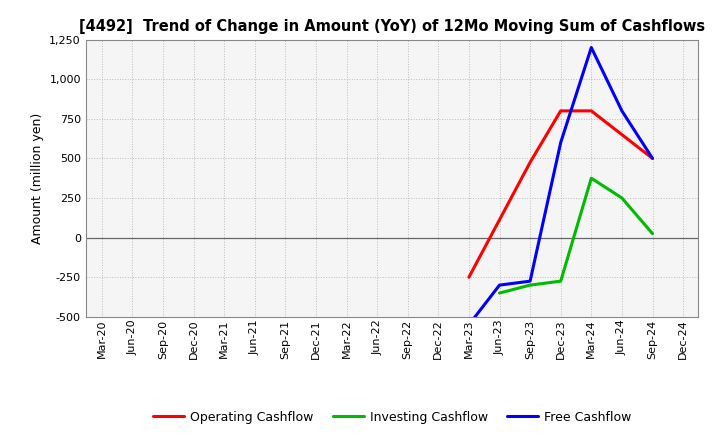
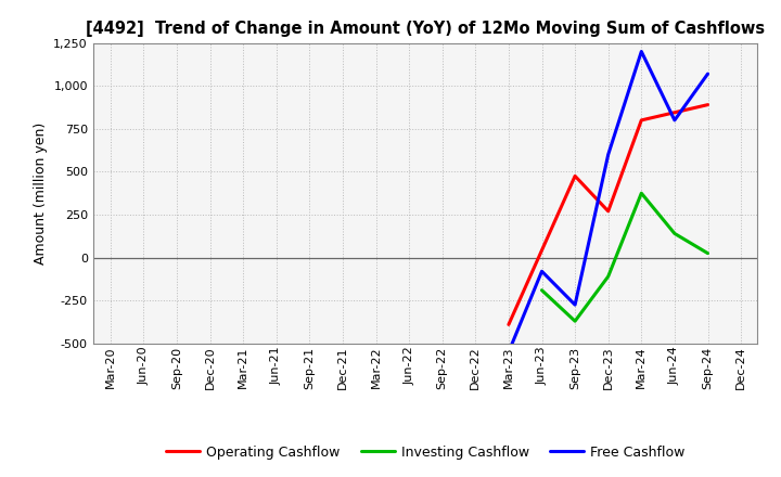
Operating Cashflow/Mar-23: -250 -> -390
Investing Cashflow/Jun-23: -350 -> -190
Free Cashflow/Jun-23: -300 -> -80
Investing Cashflow/Sep-23: -300 -> -370
Operating Cashflow/Dec-23: 800 -> 270
Investing Cashflow/Dec-23: -280 -> -110
Investing Cashflow/Jun-24: 250 -> 140
Operating Cashflow/Sep-24: 500 -> 890
Free Cashflow/Sep-24: 500 -> 1,070
